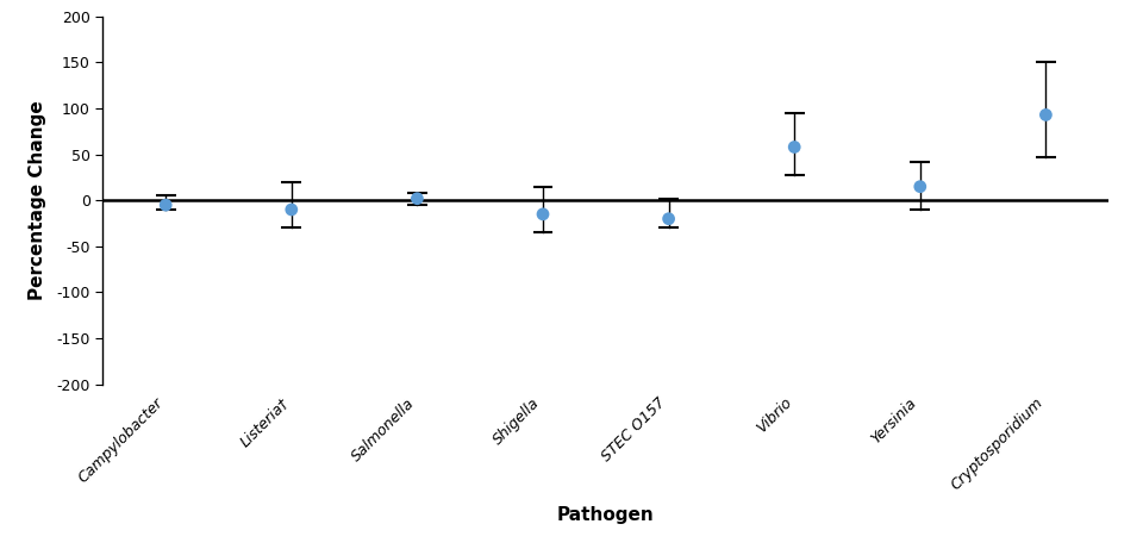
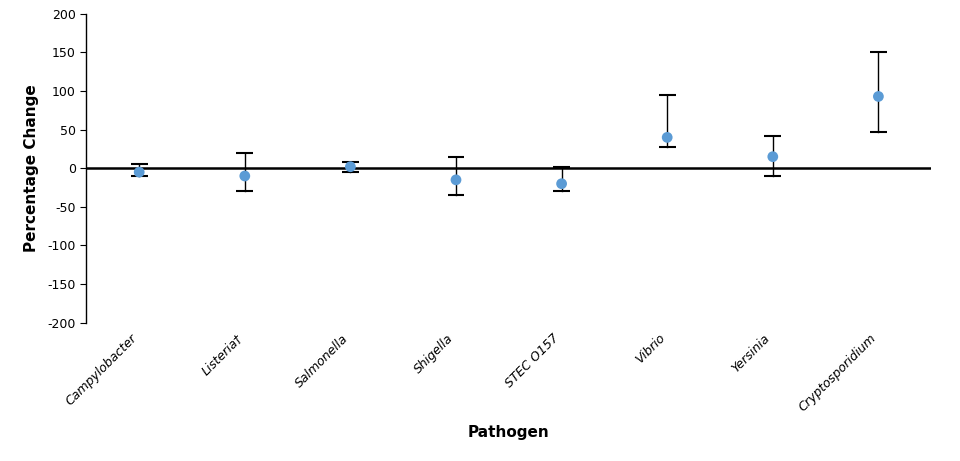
Vibrio: 58 -> 40
